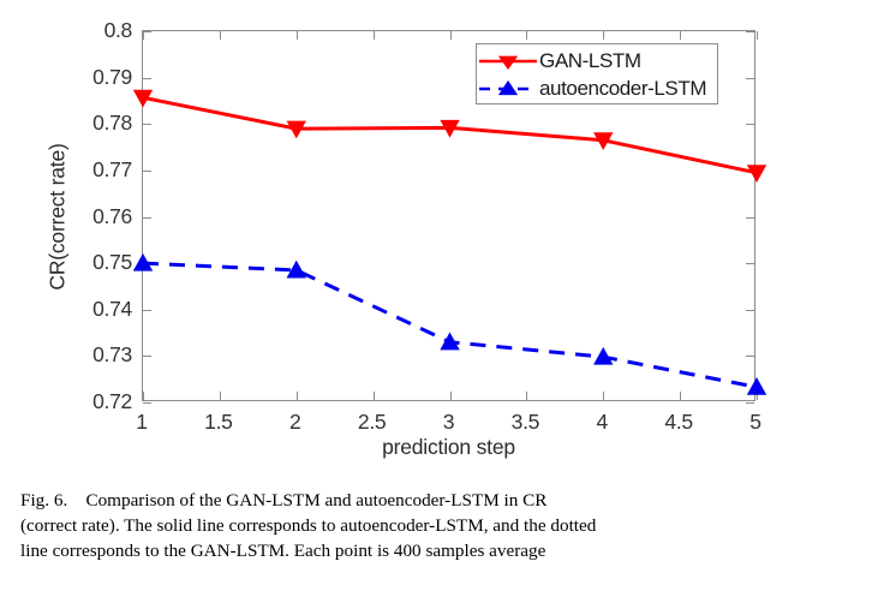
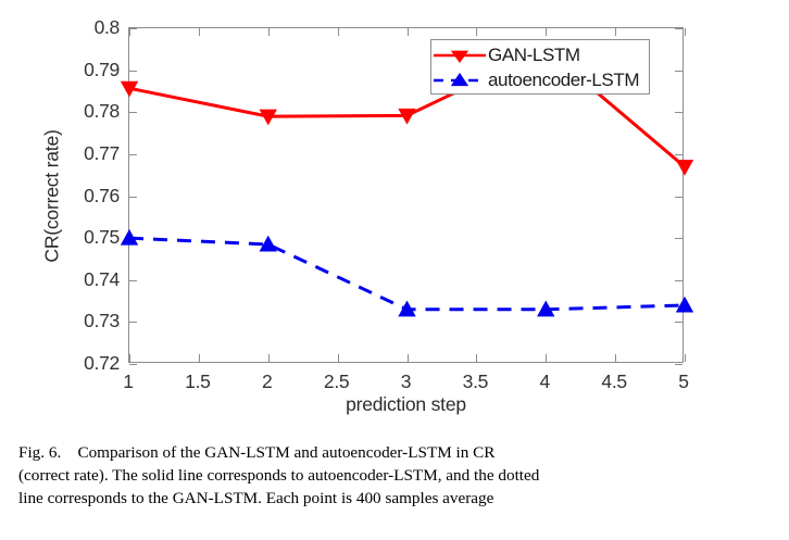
GAN-LSTM/4: 0.776 -> 0.795
autoencoder-LSTM/4: 0.730 -> 0.733
GAN-LSTM/5: 0.769 -> 0.767
autoencoder-LSTM/5: 0.723 -> 0.734
